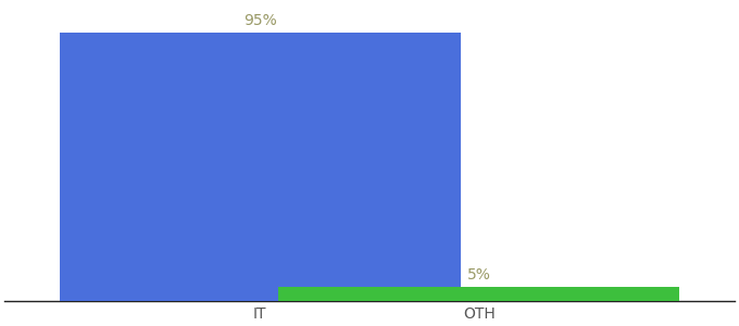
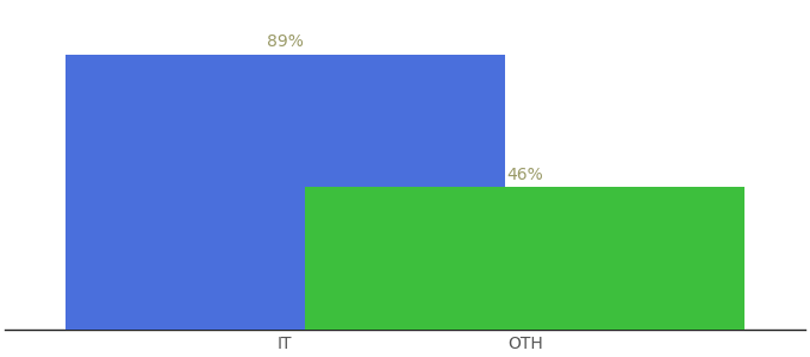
IT: 95% -> 89%
OTH: 5% -> 46%
